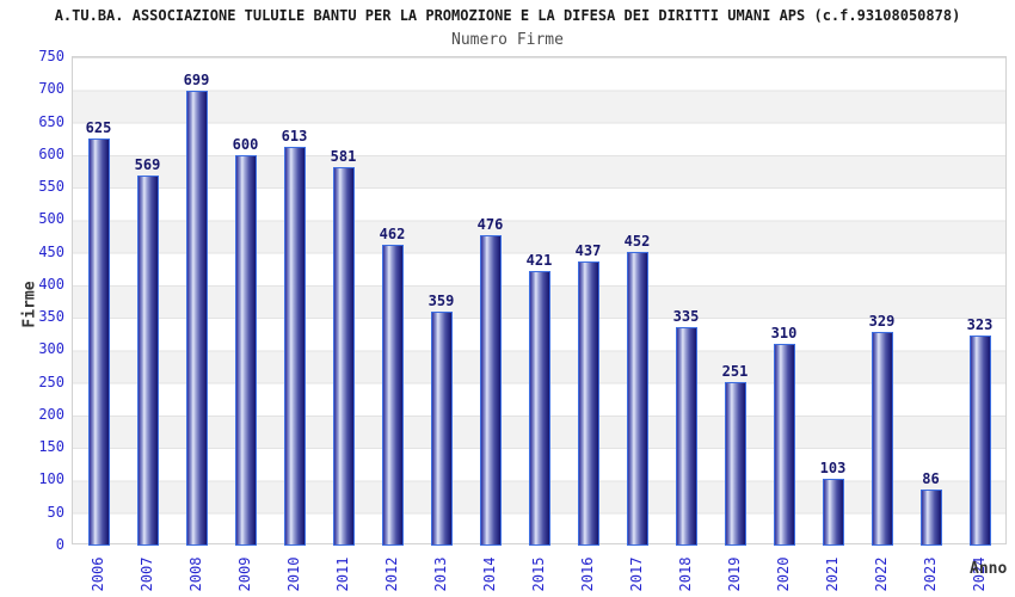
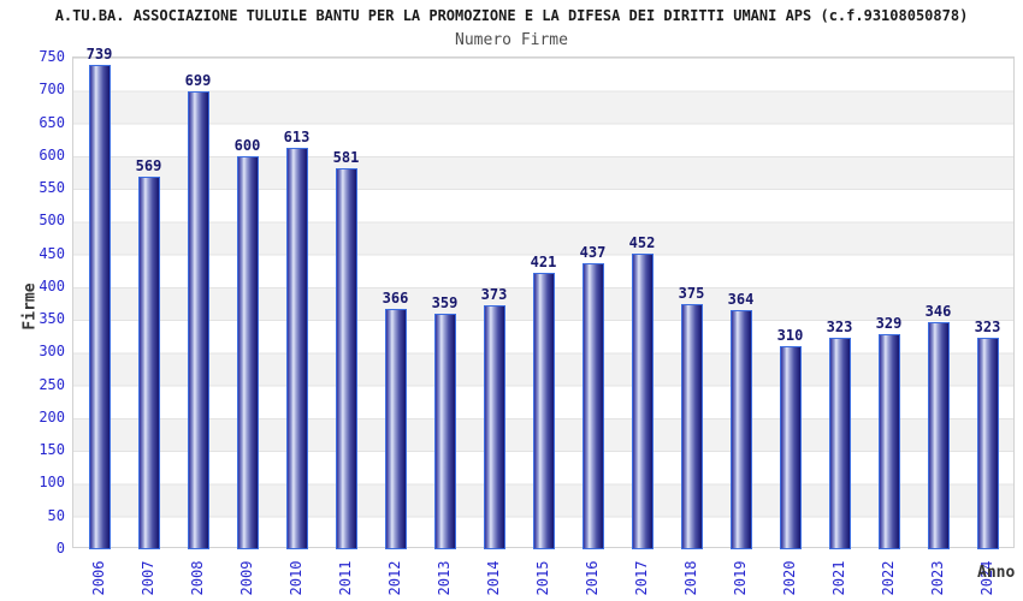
2006: 625 -> 739
2012: 462 -> 366
2014: 476 -> 373
2018: 335 -> 375
2019: 251 -> 364
2021: 103 -> 323
2023: 86 -> 346
